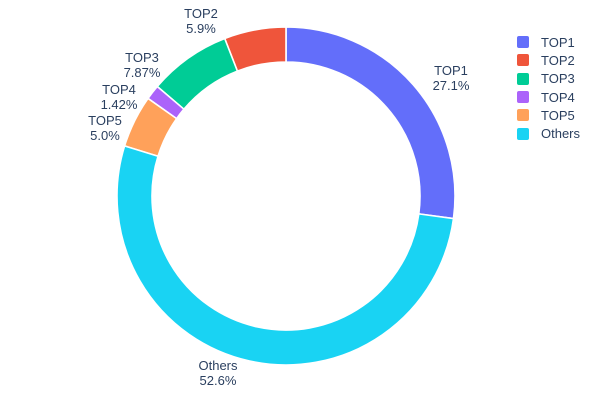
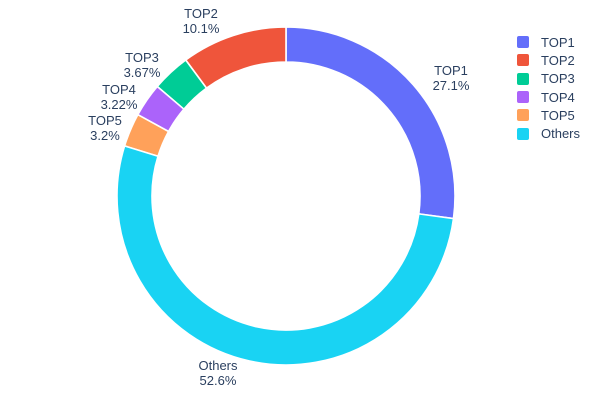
TOP2: 5.9% -> 10.1%
TOP3: 7.87% -> 3.67%
TOP4: 1.42% -> 3.22%
TOP5: 5.0% -> 3.2%
